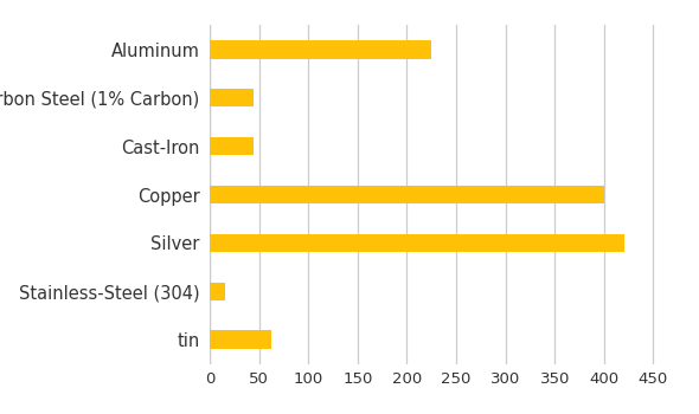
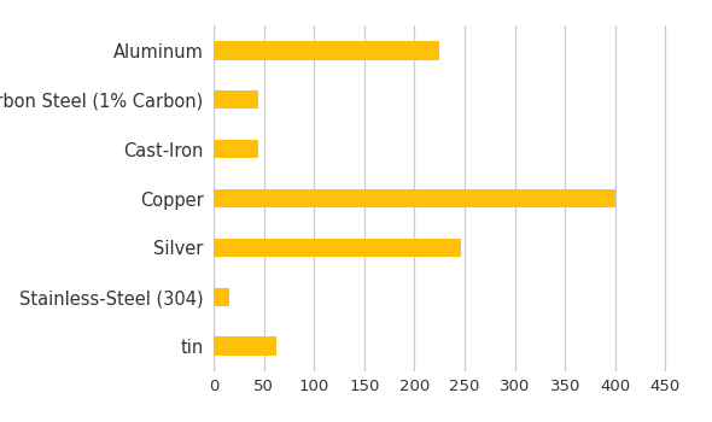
Silver: 420 -> 246
